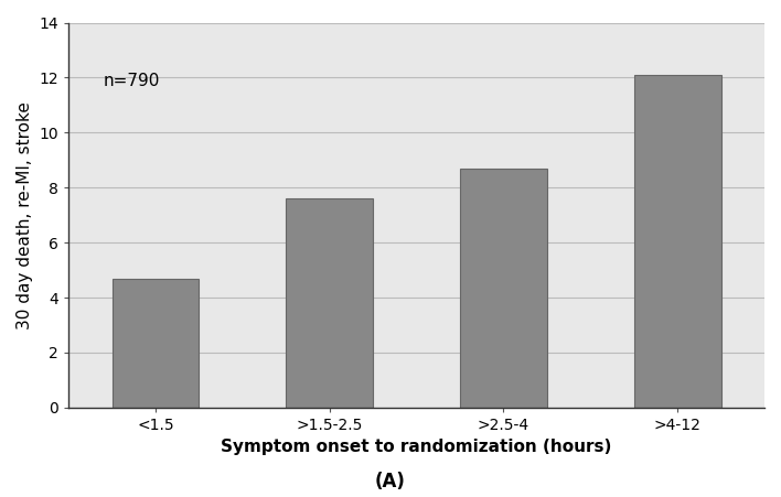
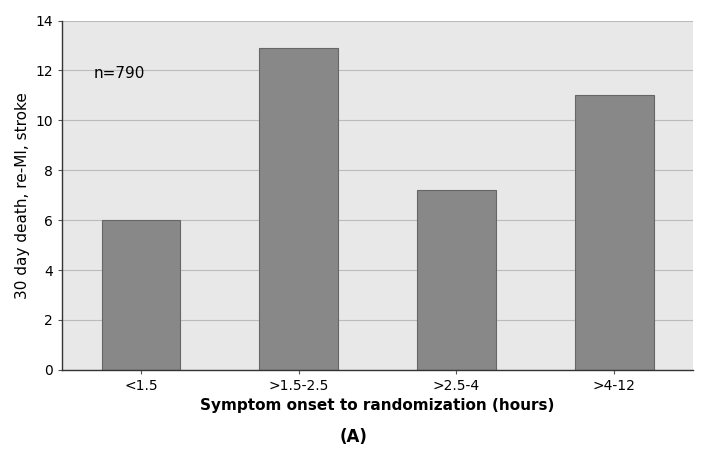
<1.5: 4.7 -> 6.0
>1.5-2.5: 7.6 -> 12.9
>2.5-4: 8.7 -> 7.2
>4-12: 12.1 -> 11.0
